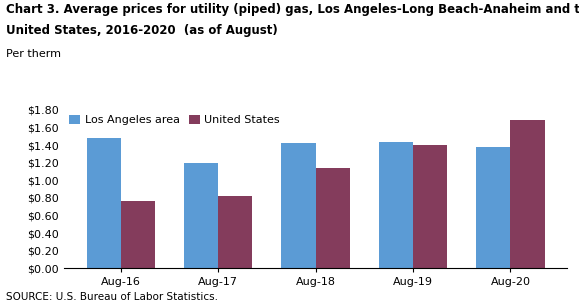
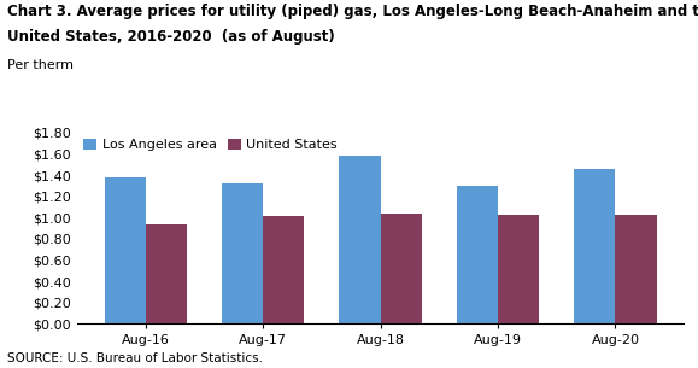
Los Angeles area/Aug-16: $1.48 -> $1.38
United States/Aug-16: $0.76 -> $0.93
Los Angeles area/Aug-17: $1.20 -> $1.32
United States/Aug-17: $0.82 -> $1.01
Los Angeles area/Aug-18: $1.42 -> $1.58
United States/Aug-18: $1.14 -> $1.04
Los Angeles area/Aug-19: $1.44 -> $1.30
United States/Aug-19: $1.40 -> $1.03
Los Angeles area/Aug-20: $1.38 -> $1.46
United States/Aug-20: $1.68 -> $1.03
